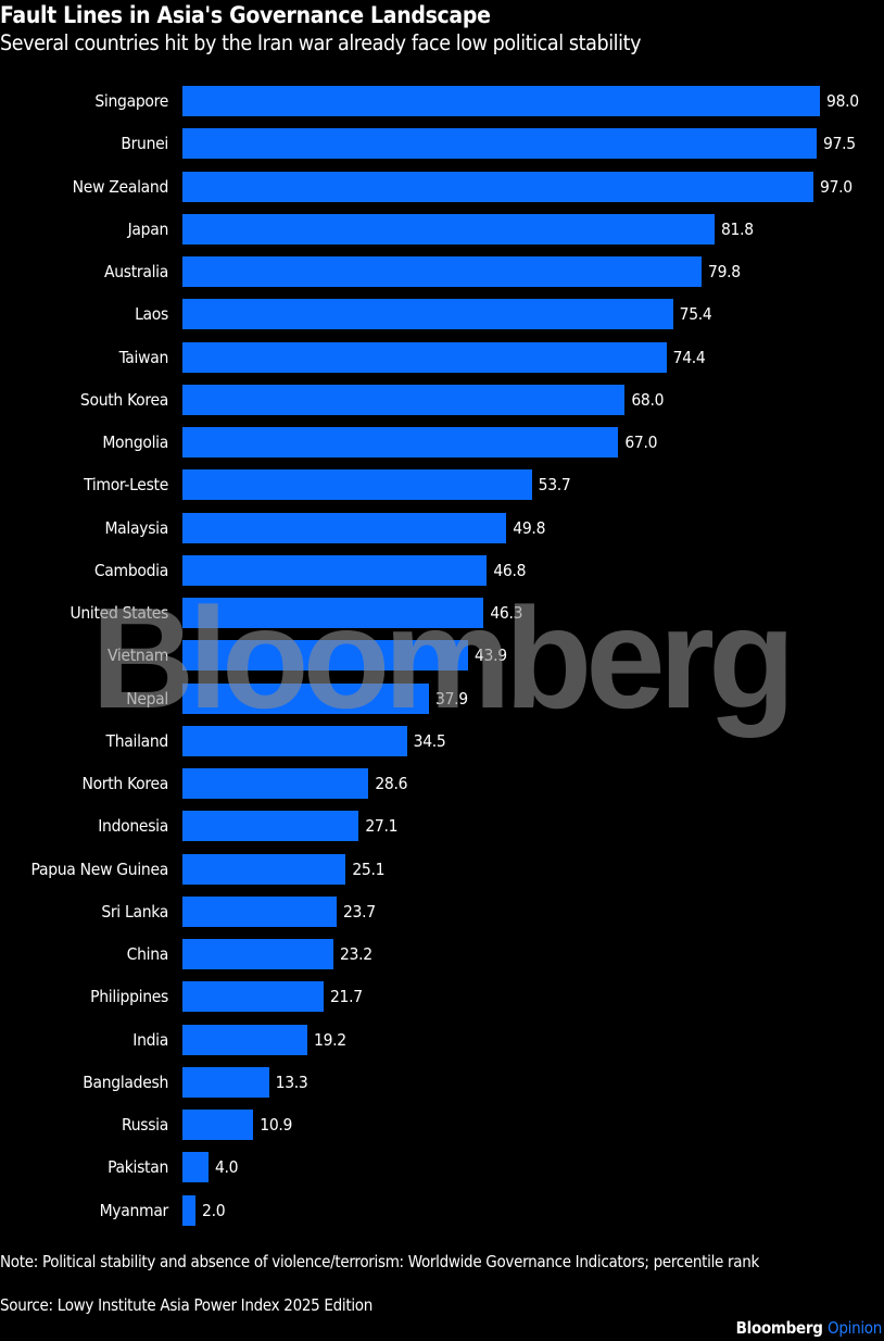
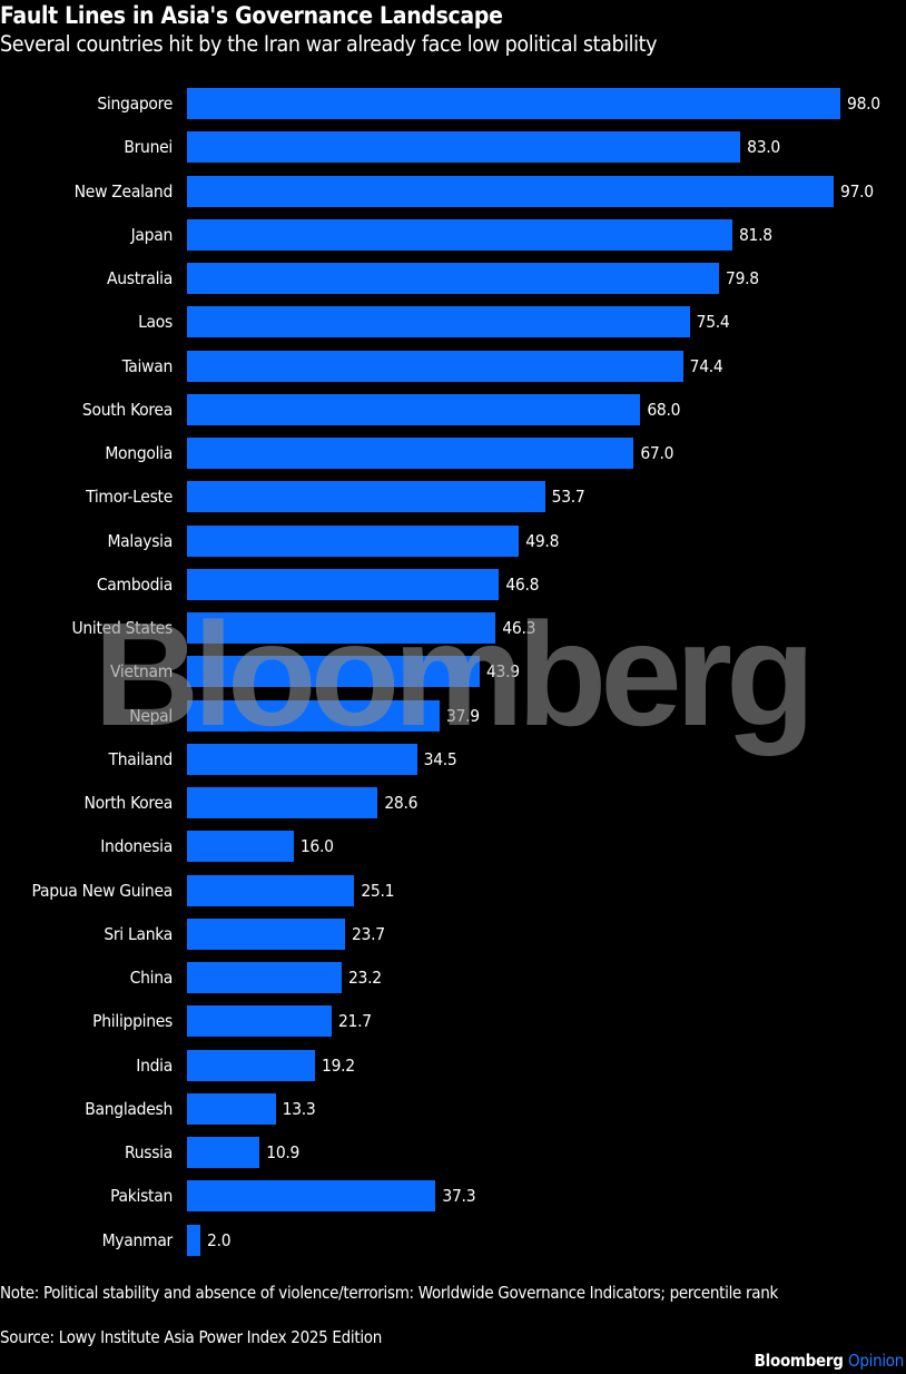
Brunei: 97.5 -> 83.0
Indonesia: 27.1 -> 16.0
Pakistan: 4.0 -> 37.3
